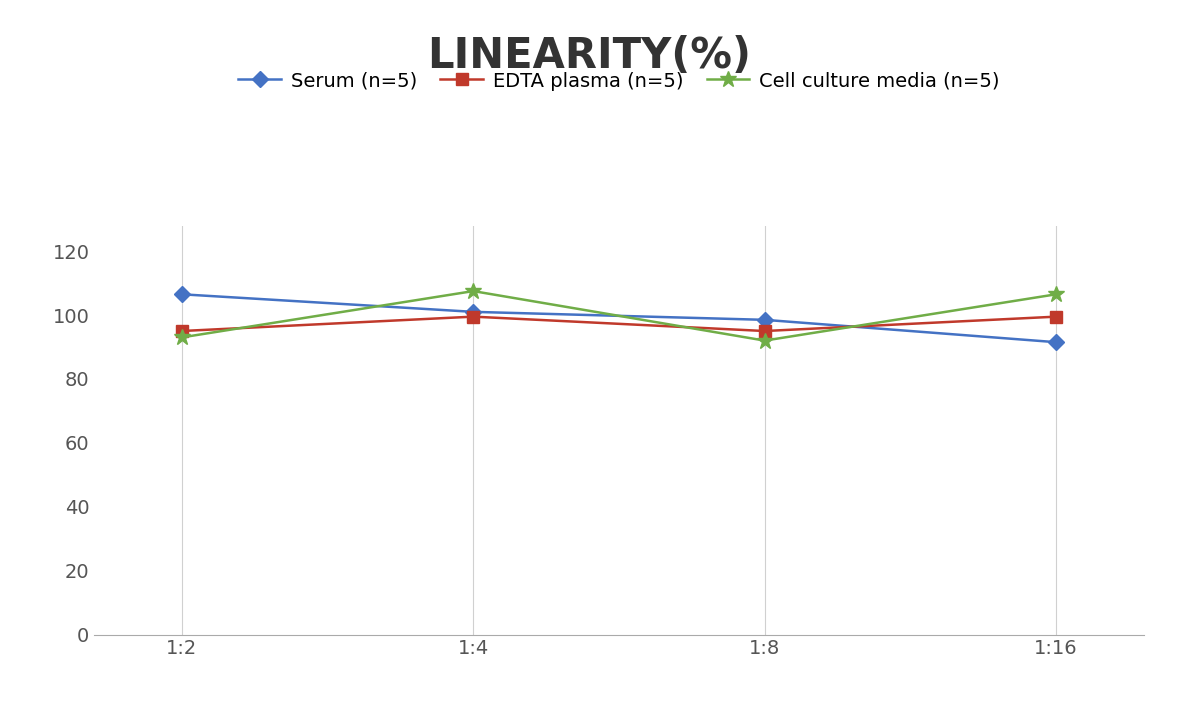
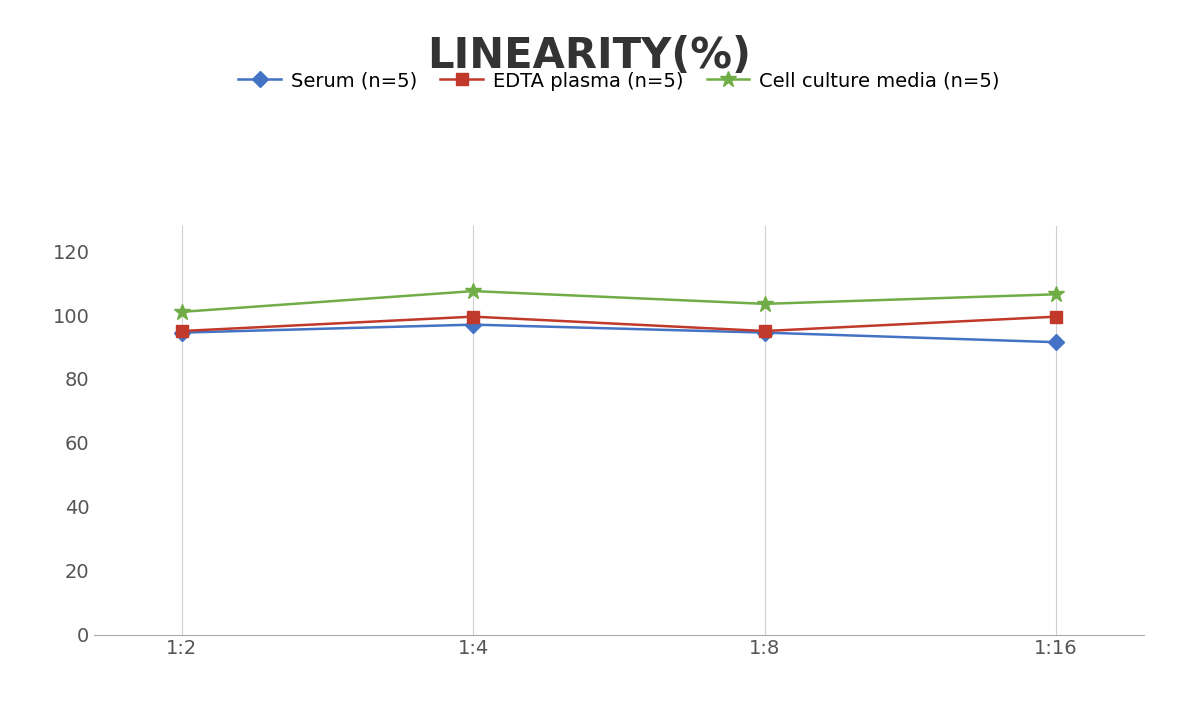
Serum (n=5)/1:2: 106.5 -> 94.5
Cell culture media (n=5)/1:2: 93.0 -> 101.0
Serum (n=5)/1:4: 101.0 -> 97.0
Serum (n=5)/1:8: 98.5 -> 94.5
Cell culture media (n=5)/1:8: 92.0 -> 103.5
